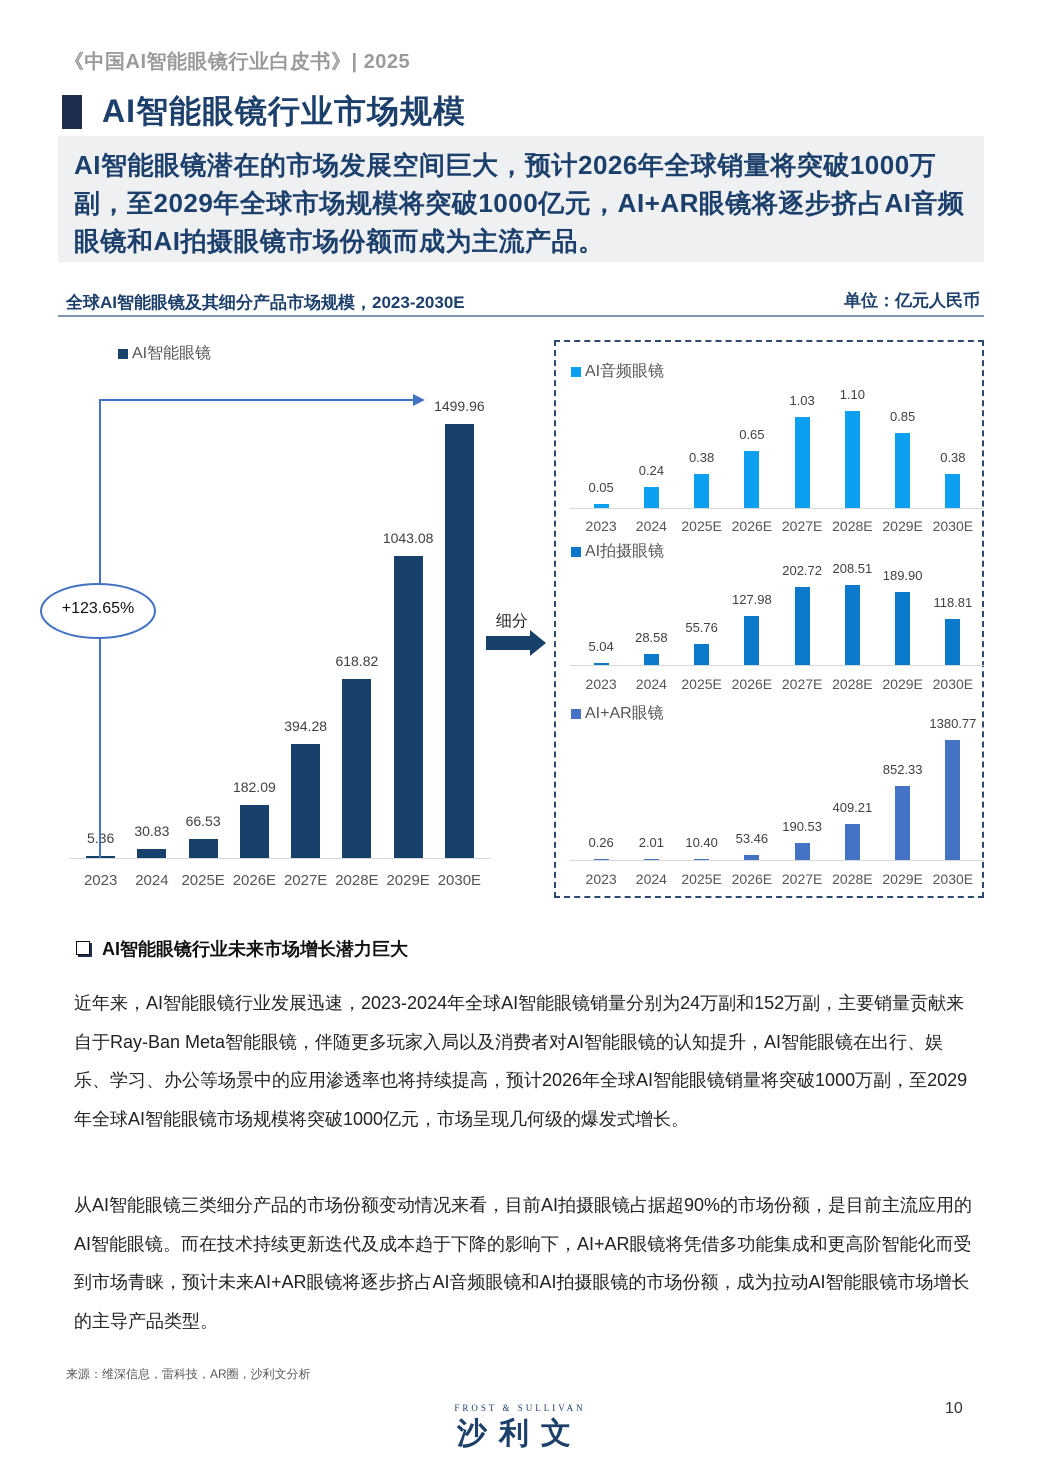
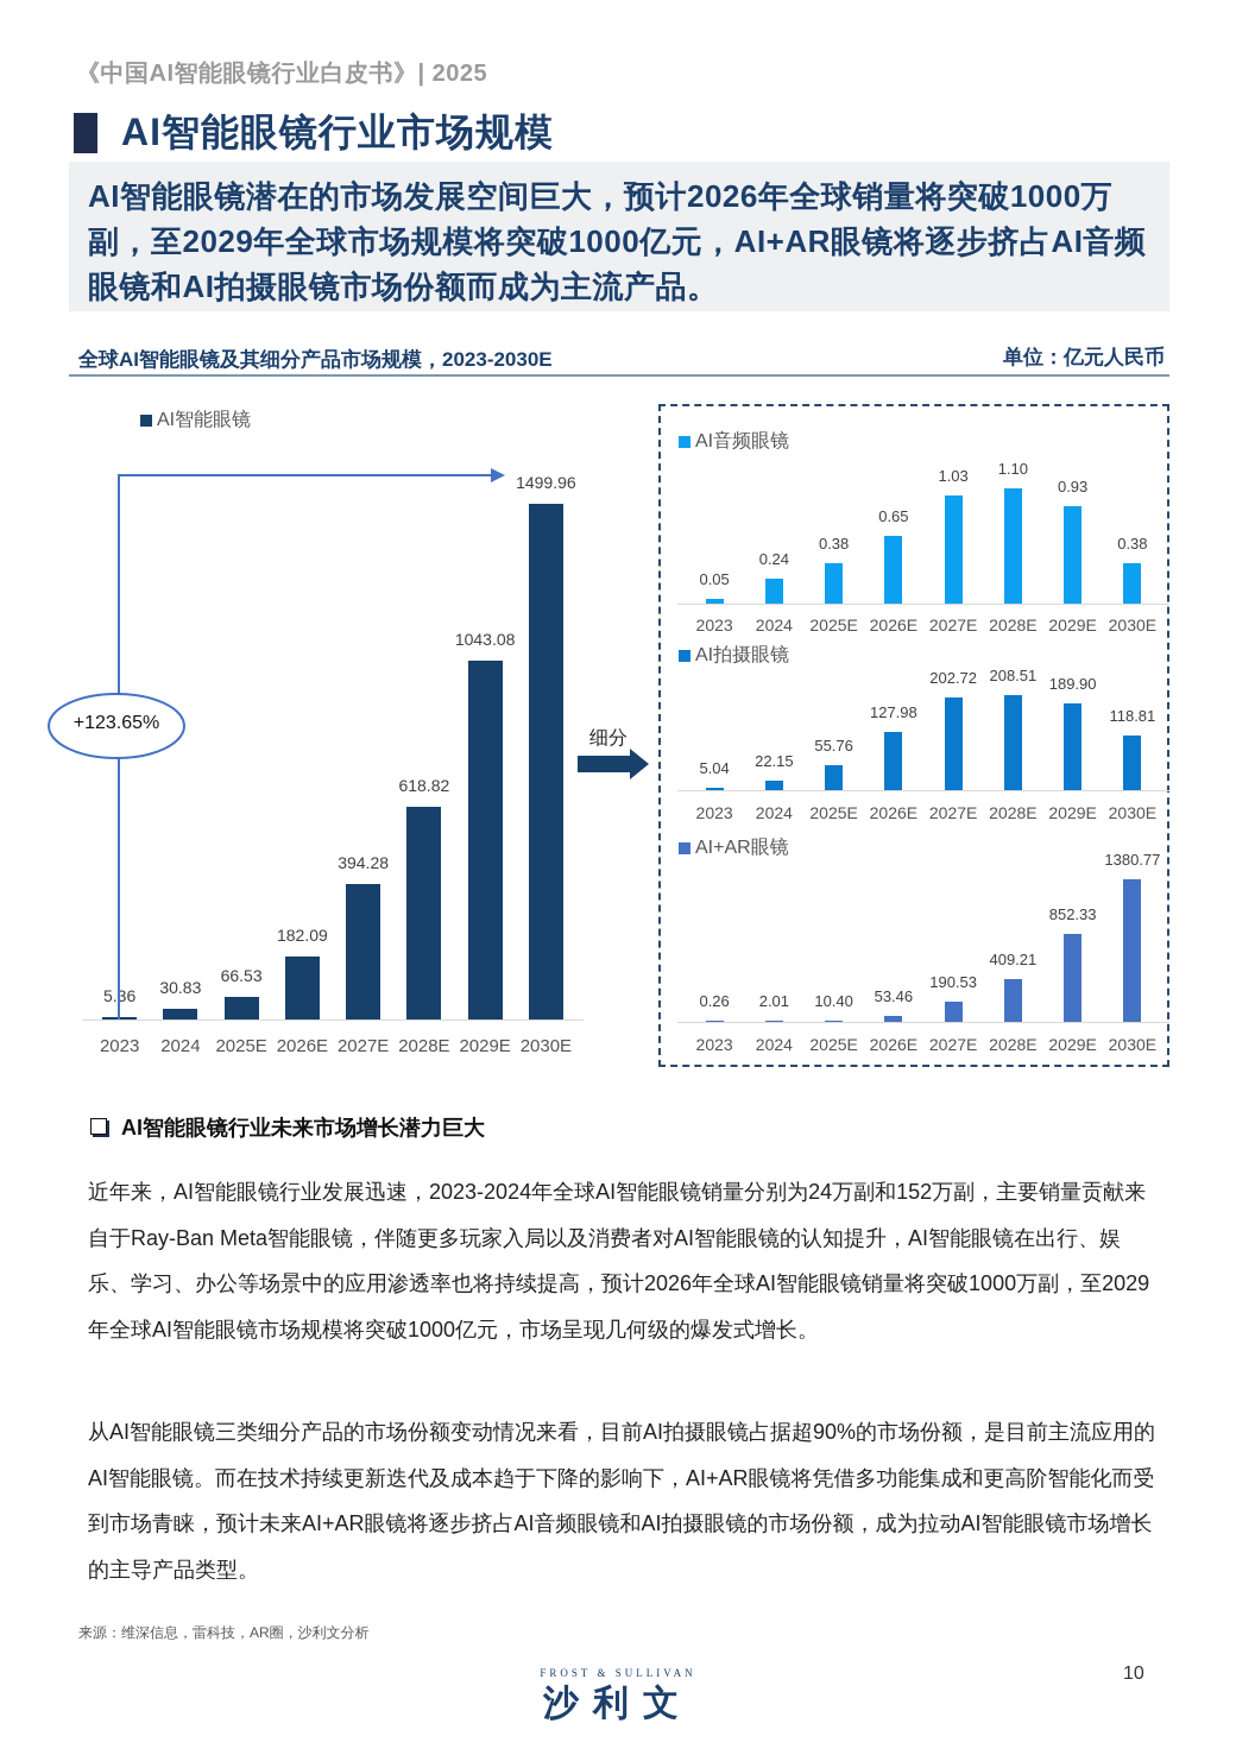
AI音频眼镜/2029E: 0.85 -> 0.93
AI拍摄眼镜/2024: 28.58 -> 22.15
